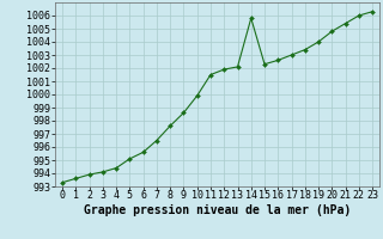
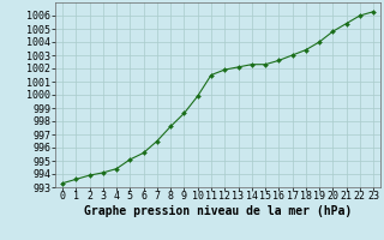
14: 1005.8 -> 1002.3
